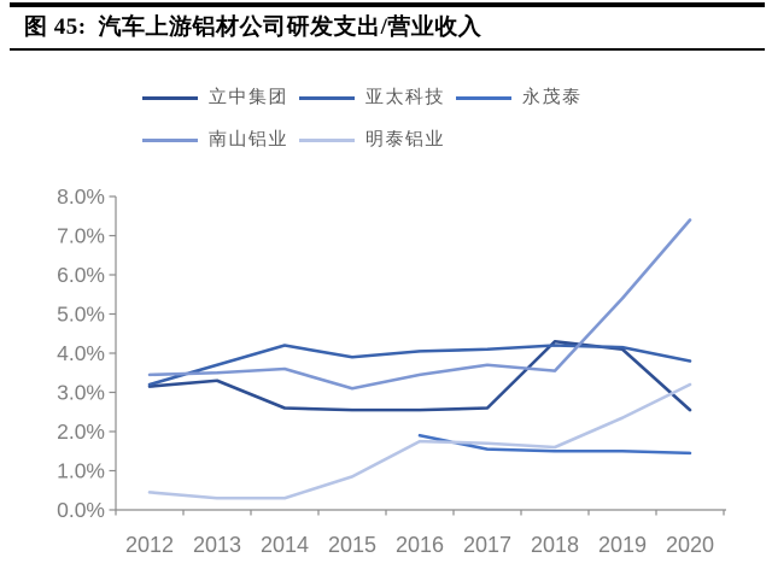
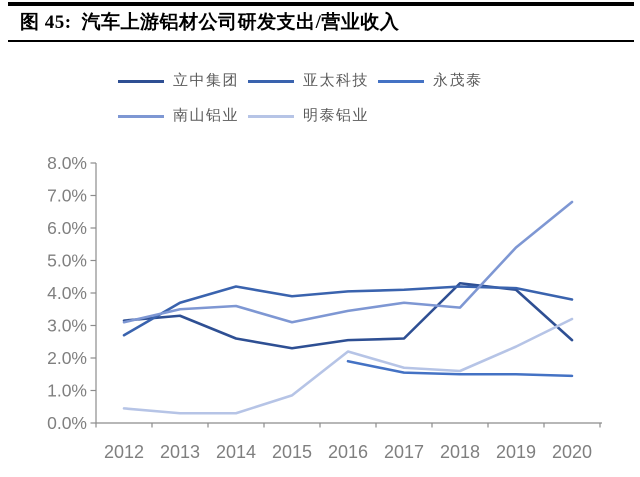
亚太科技/2012: 3.2% -> 2.7%
南山铝业/2012: 3.5% -> 3.1%
立中集团/2015: 2.5% -> 2.3%
明泰铝业/2016: 1.8% -> 2.2%
南山铝业/2020: 7.4% -> 6.8%
